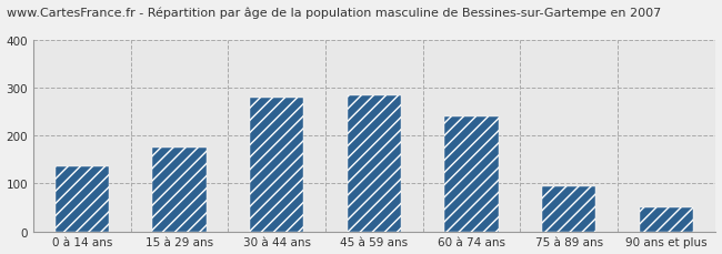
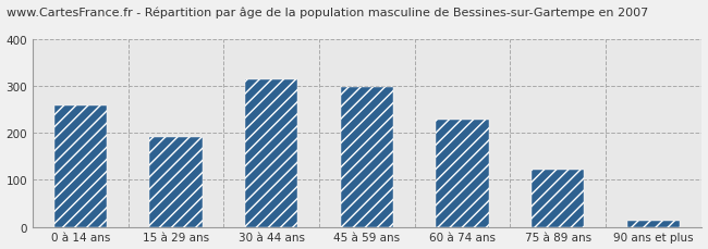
0 à 14 ans: 135 -> 258
15 à 29 ans: 175 -> 191
30 à 44 ans: 280 -> 315
45 à 59 ans: 285 -> 299
60 à 74 ans: 240 -> 228
75 à 89 ans: 95 -> 121
90 ans et plus: 50 -> 12
